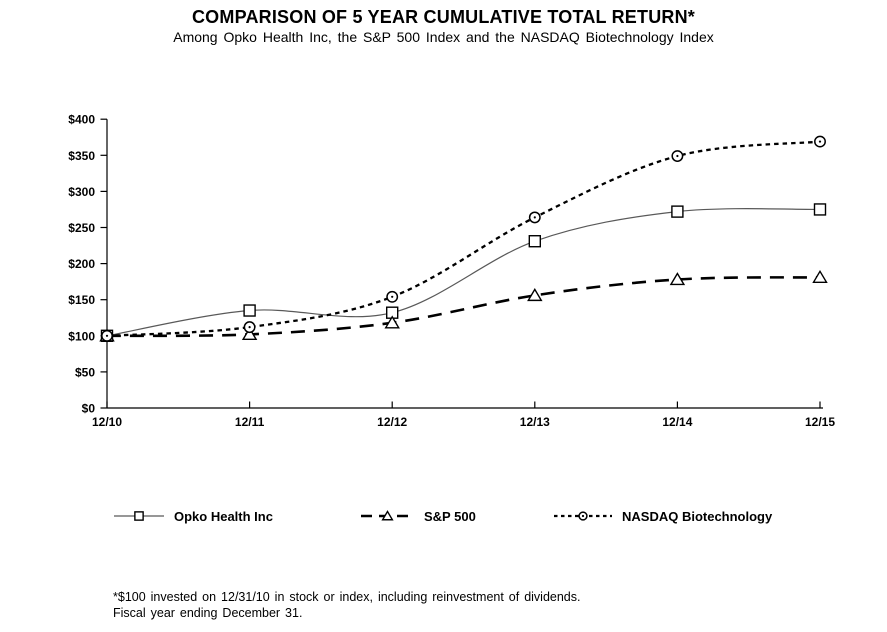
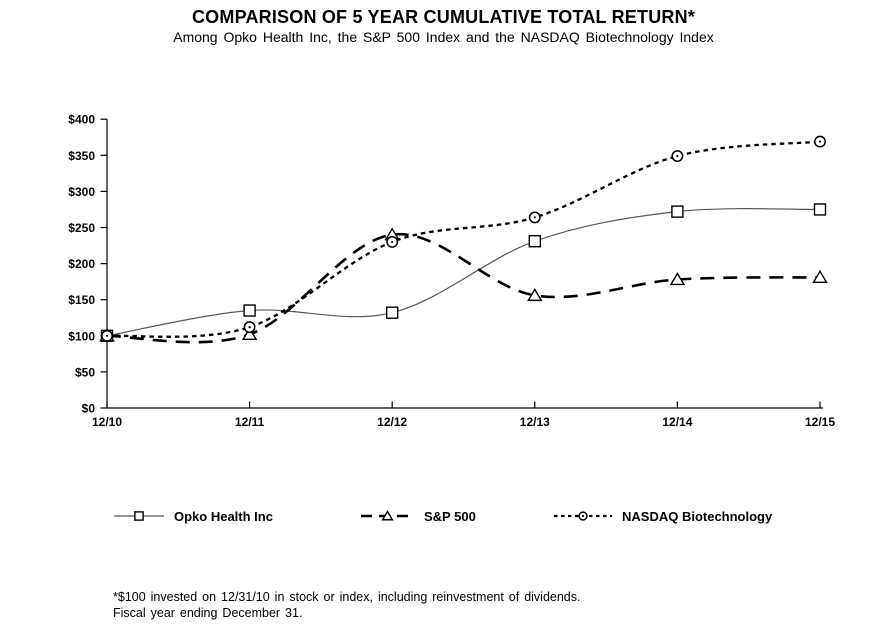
S&P 500/12/12: $120 -> $240
NASDAQ Biotechnology/12/12: $150 -> $230
